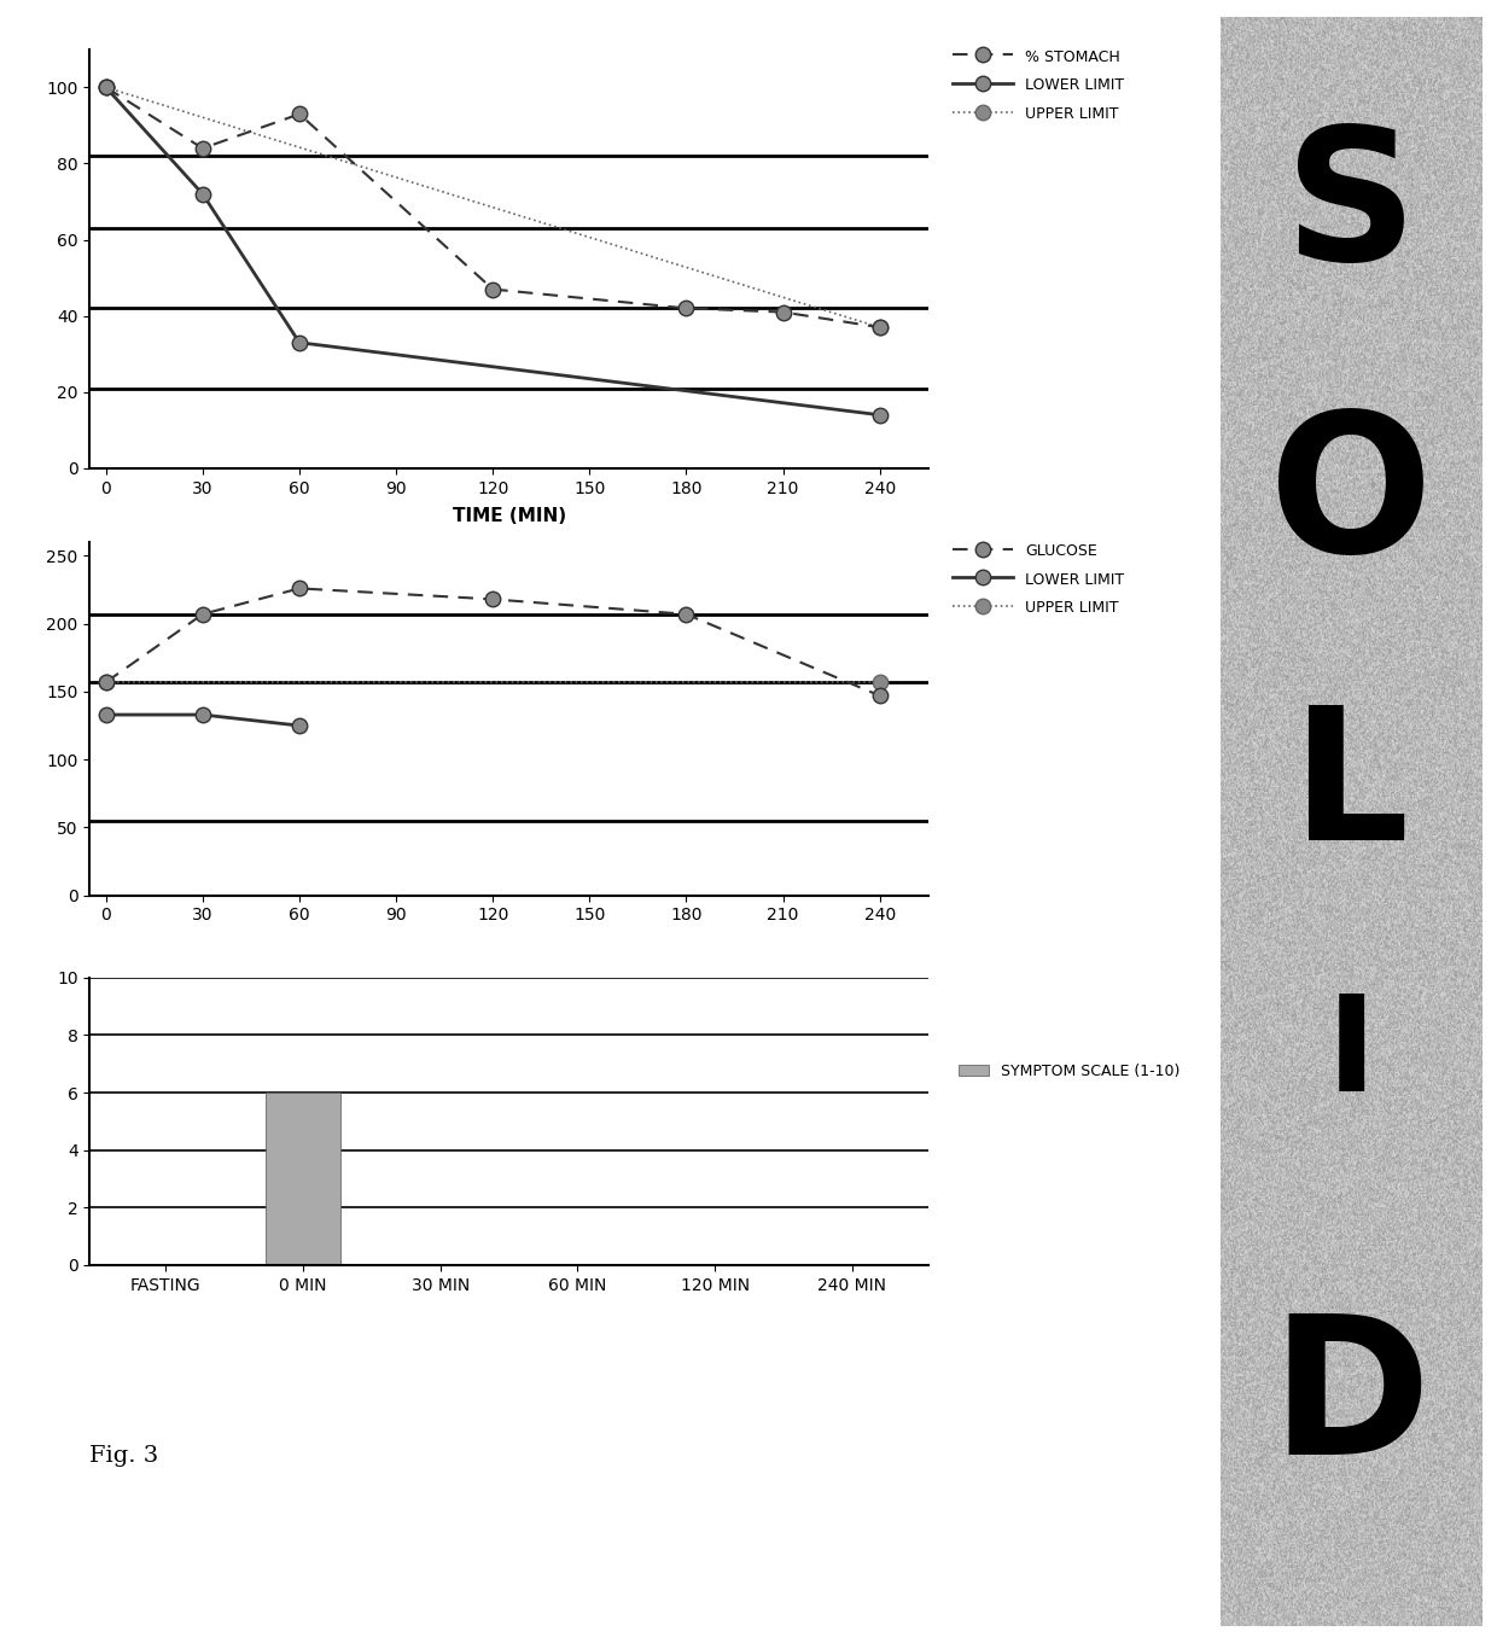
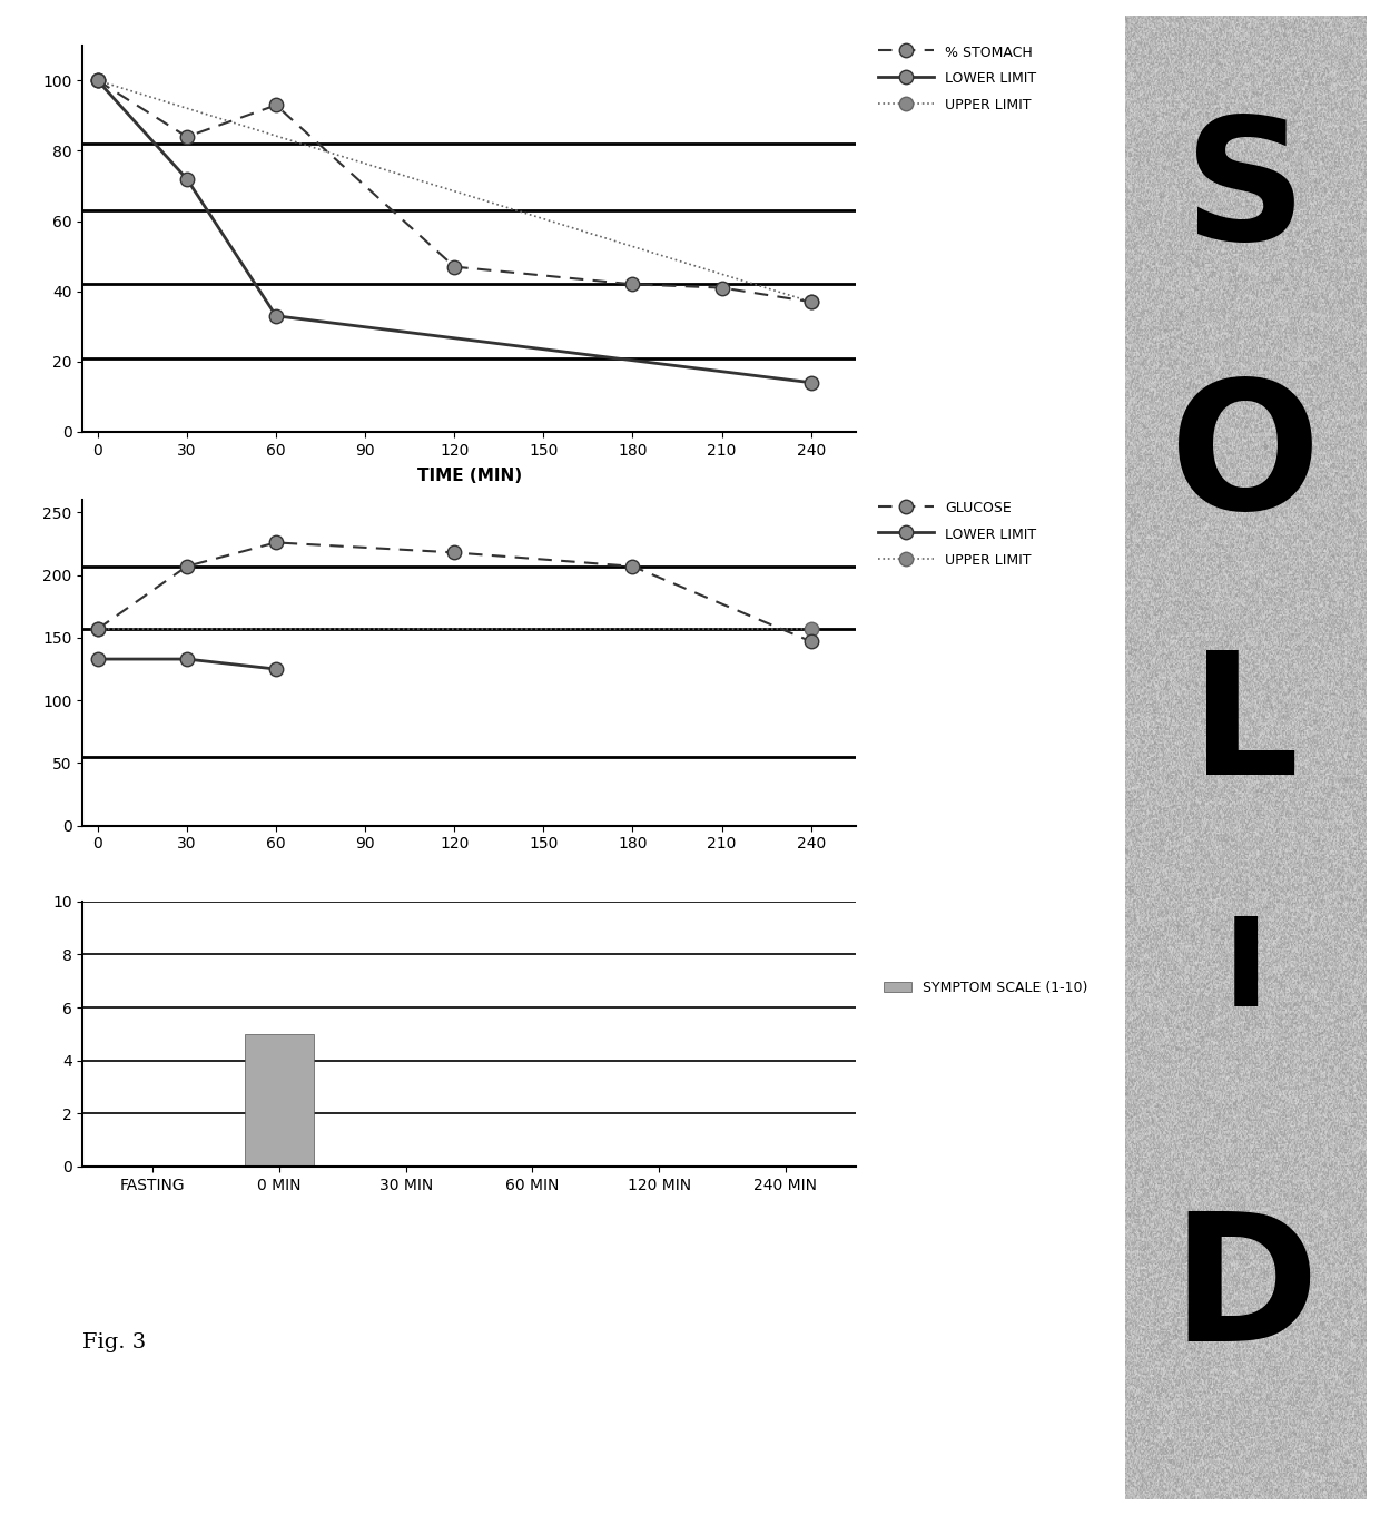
0 MIN: 6 -> 5
